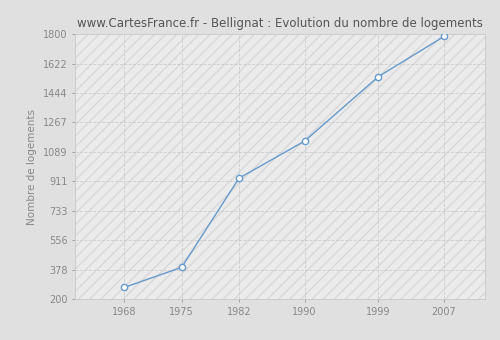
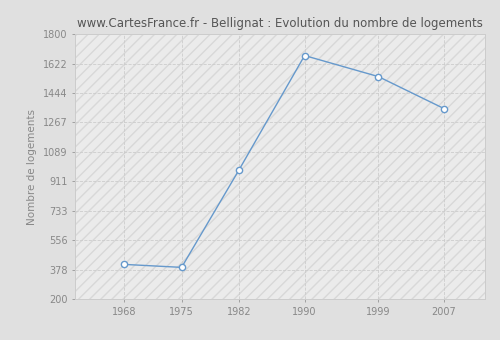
1968: 270 -> 410
1982: 930 -> 980
1990: 1150 -> 1670
2007: 1780 -> 1350
